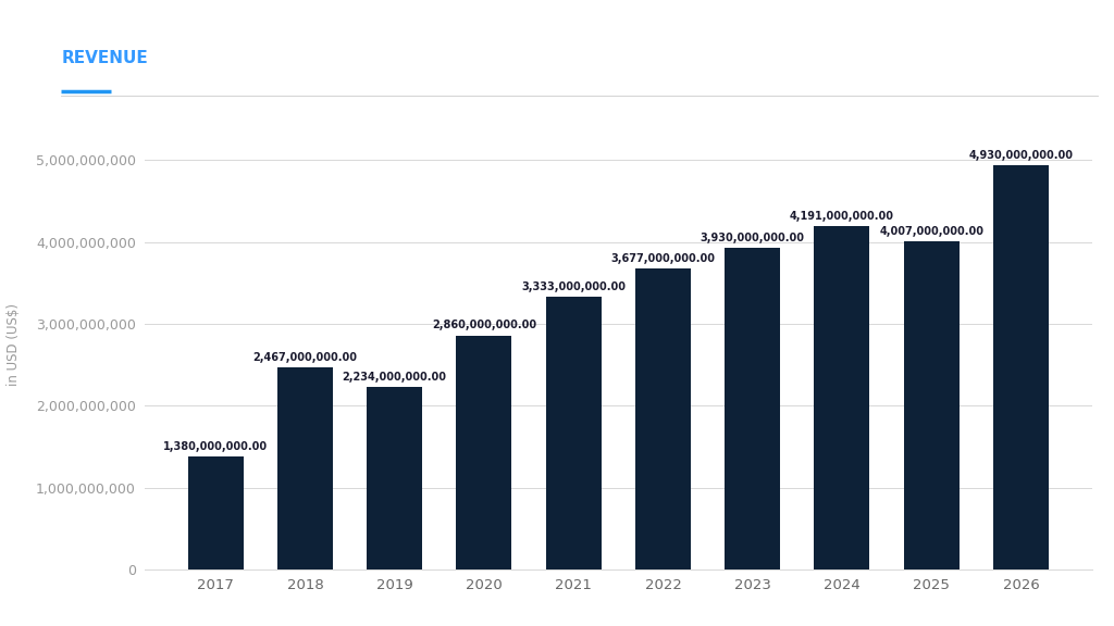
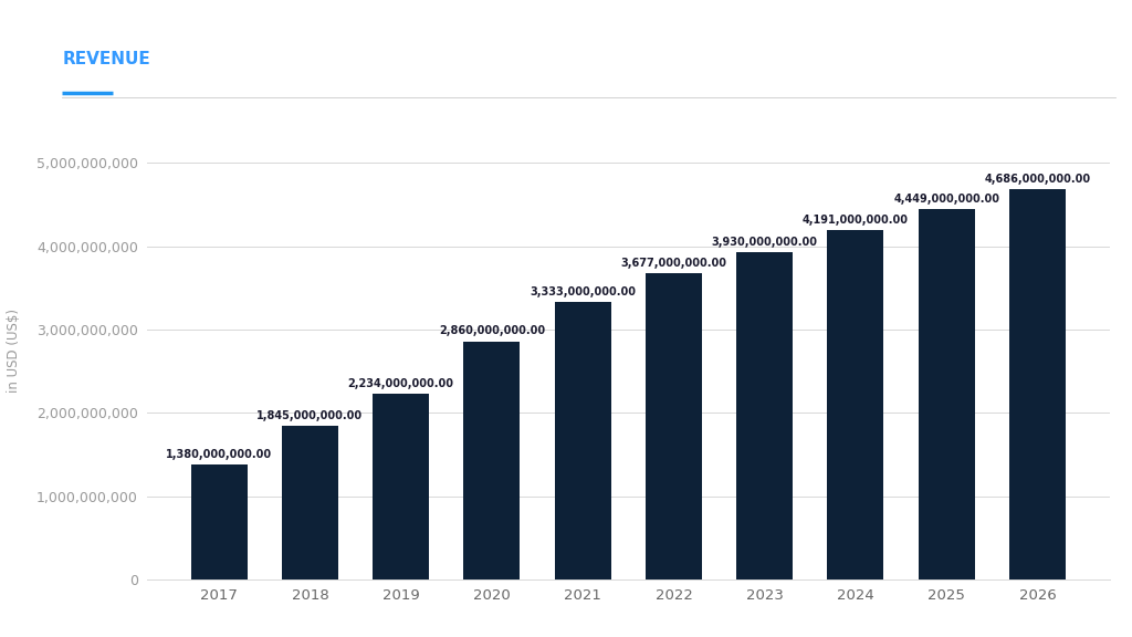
2018: 2,467,000,000.00 -> 1,845,000,000.00
2025: 4,007,000,000.00 -> 4,449,000,000.00
2026: 4,930,000,000.00 -> 4,686,000,000.00
